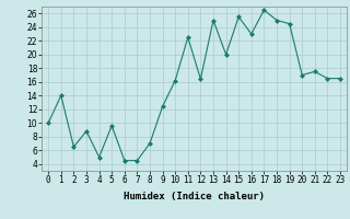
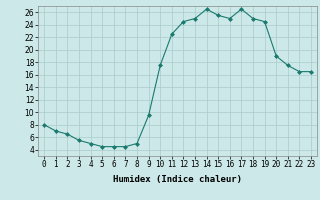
0: 10.0 -> 8.0
1: 14.0 -> 7.0
3: 8.8 -> 5.5
5: 9.6 -> 4.5
8: 7.0 -> 5.0
9: 12.4 -> 9.5
10: 16.2 -> 17.5
12: 16.4 -> 24.5
14: 20.0 -> 26.5
16: 23.0 -> 25.0
20: 17.0 -> 19.0
